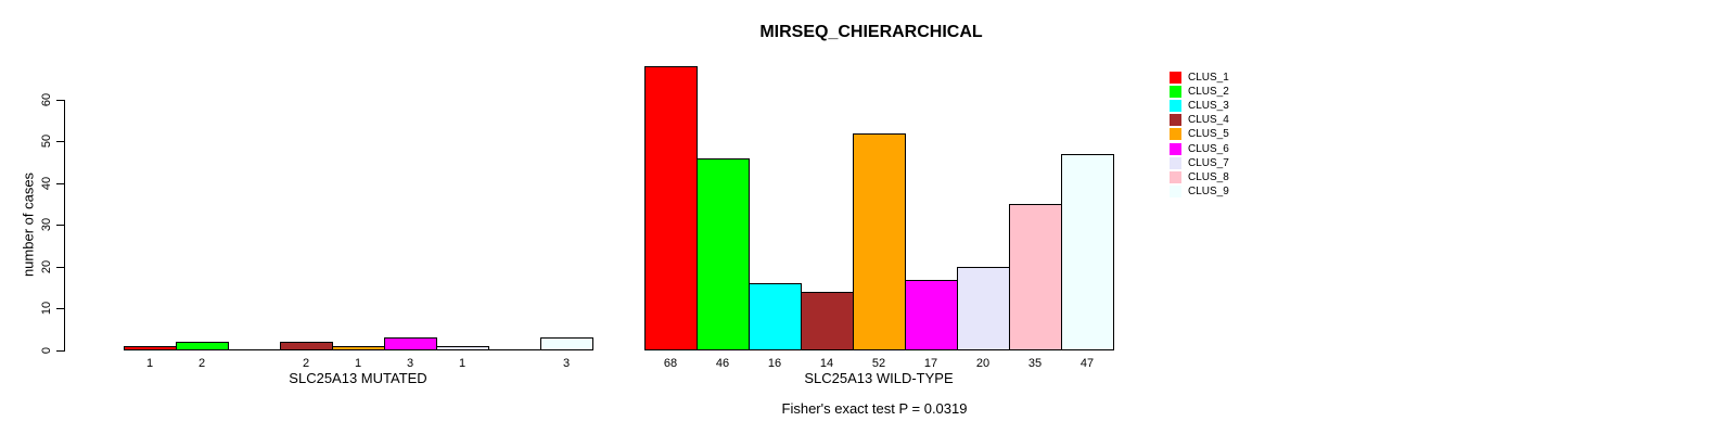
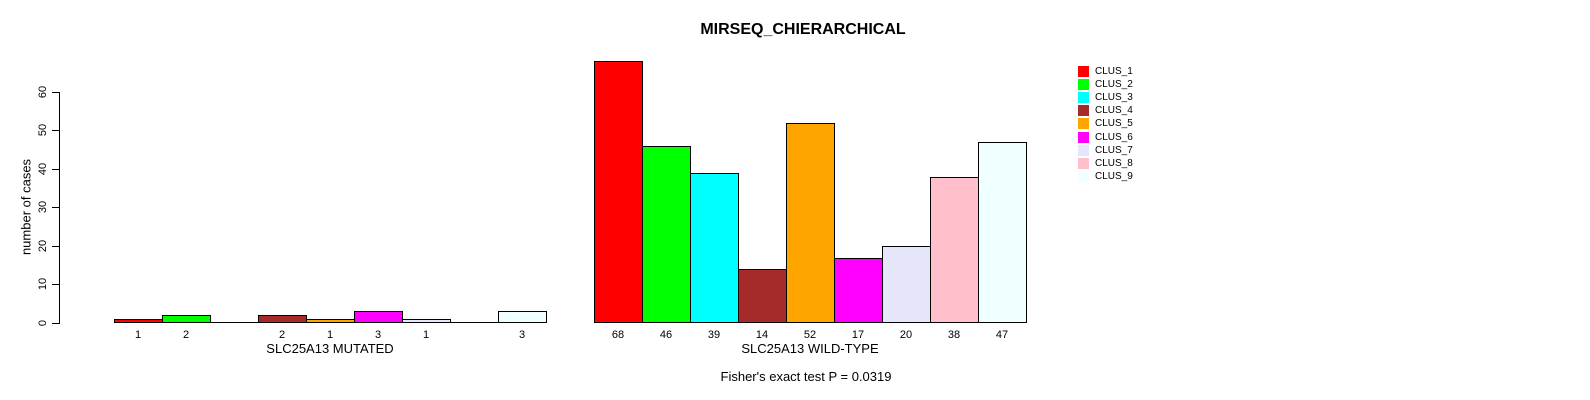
CLUS_3/SLC25A13 WILD-TYPE: 16 -> 39
CLUS_8/SLC25A13 WILD-TYPE: 35 -> 38
